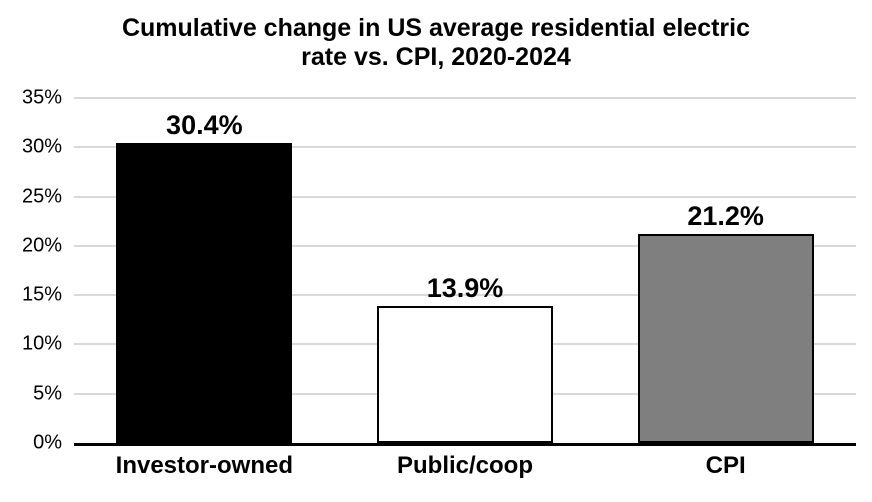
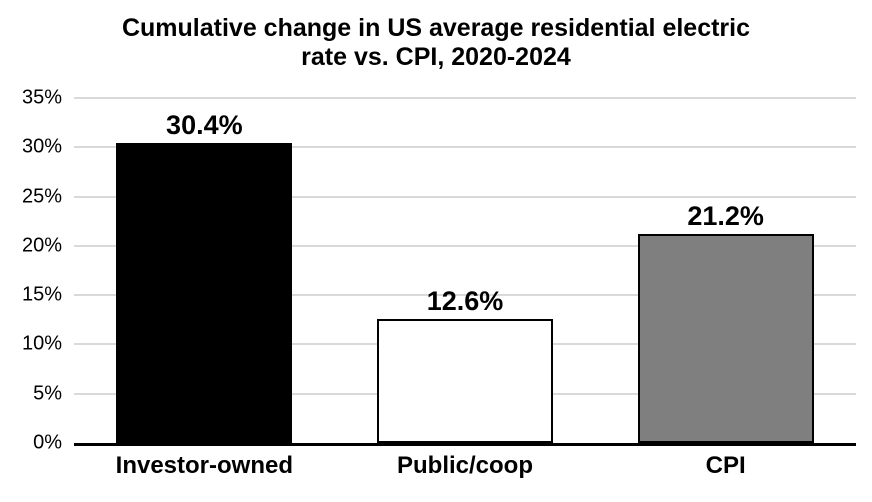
Public/coop: 13.9% -> 12.6%
